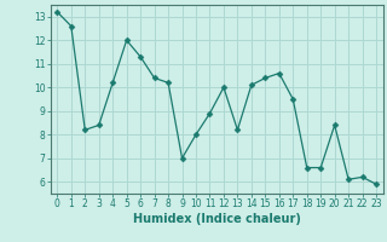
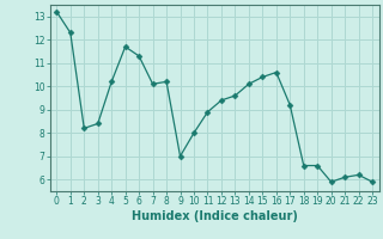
1: 12.6 -> 12.3
5: 12.0 -> 11.7
7: 10.4 -> 10.1
12: 10.0 -> 9.4
13: 8.2 -> 9.6
17: 9.5 -> 9.2
20: 8.4 -> 5.9
